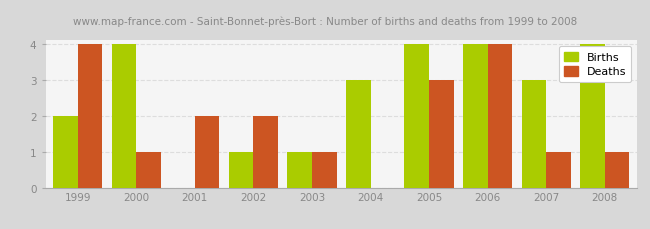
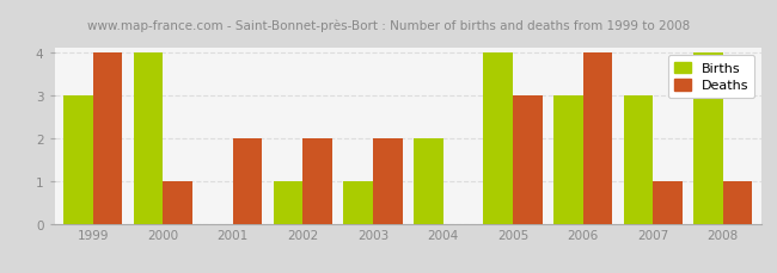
Births/1999: 2 -> 3
Deaths/2003: 1 -> 2
Births/2004: 3 -> 2
Births/2006: 4 -> 3
